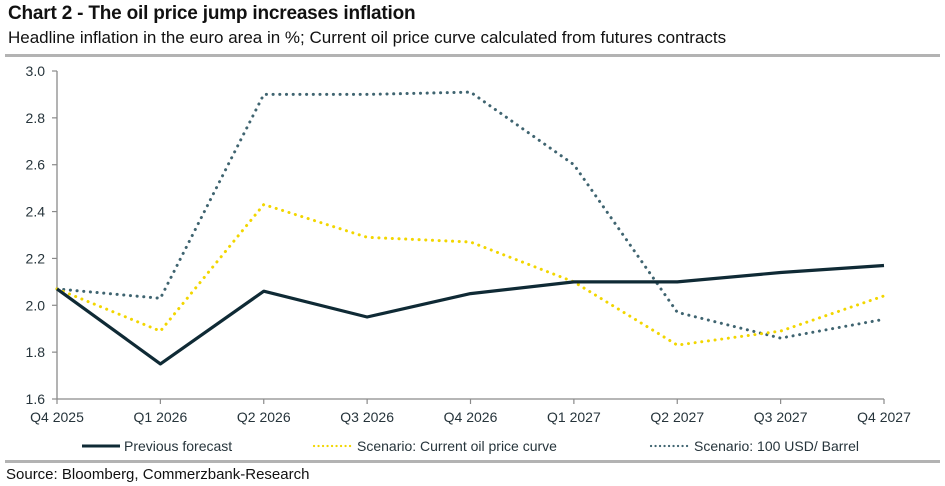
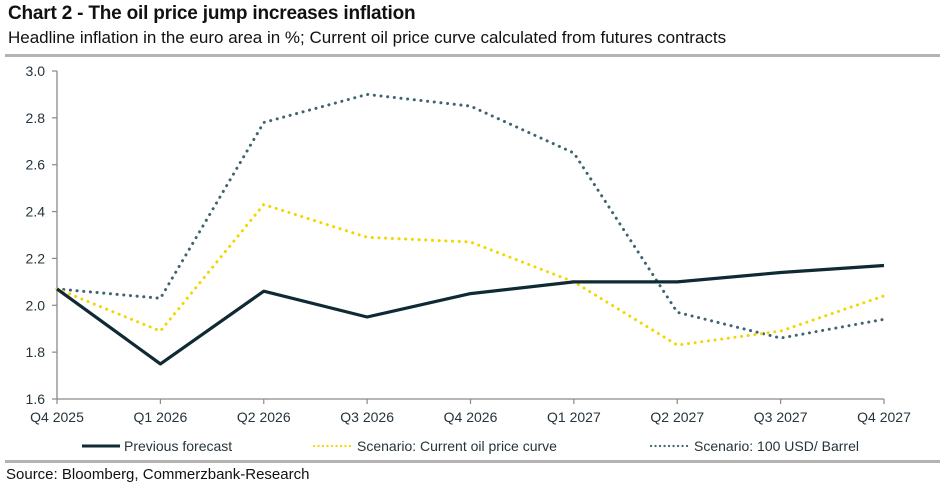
Scenario: 100 USD/ Barrel/Q2 2026: 2.90 -> 2.78
Scenario: 100 USD/ Barrel/Q4 2026: 2.91 -> 2.85
Scenario: 100 USD/ Barrel/Q1 2027: 2.60 -> 2.65
